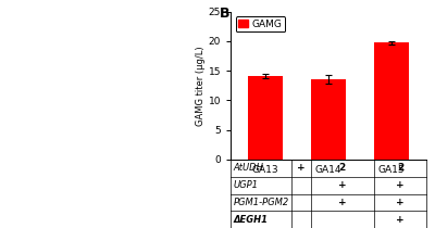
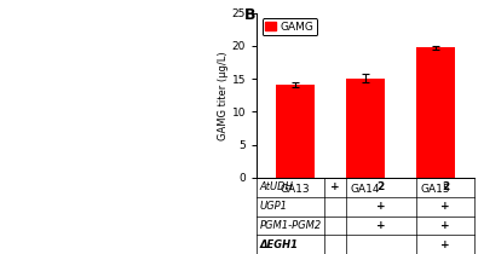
GA14: 13.6 -> 15.1
